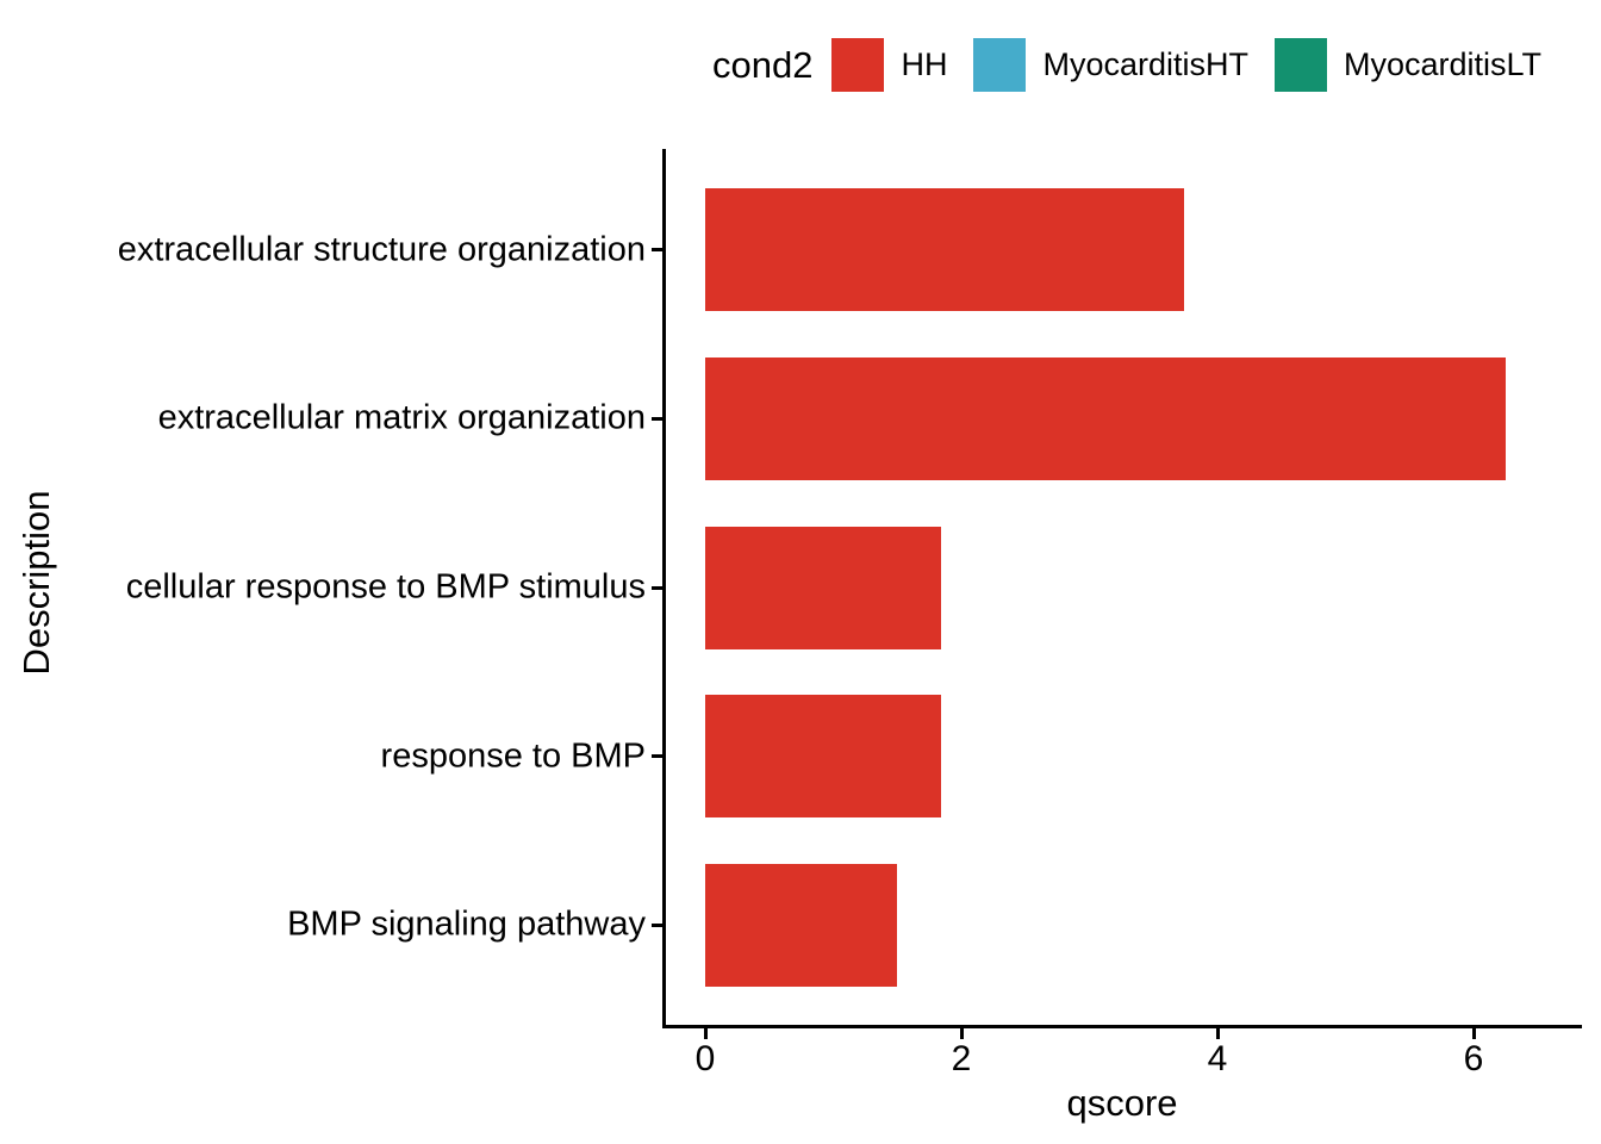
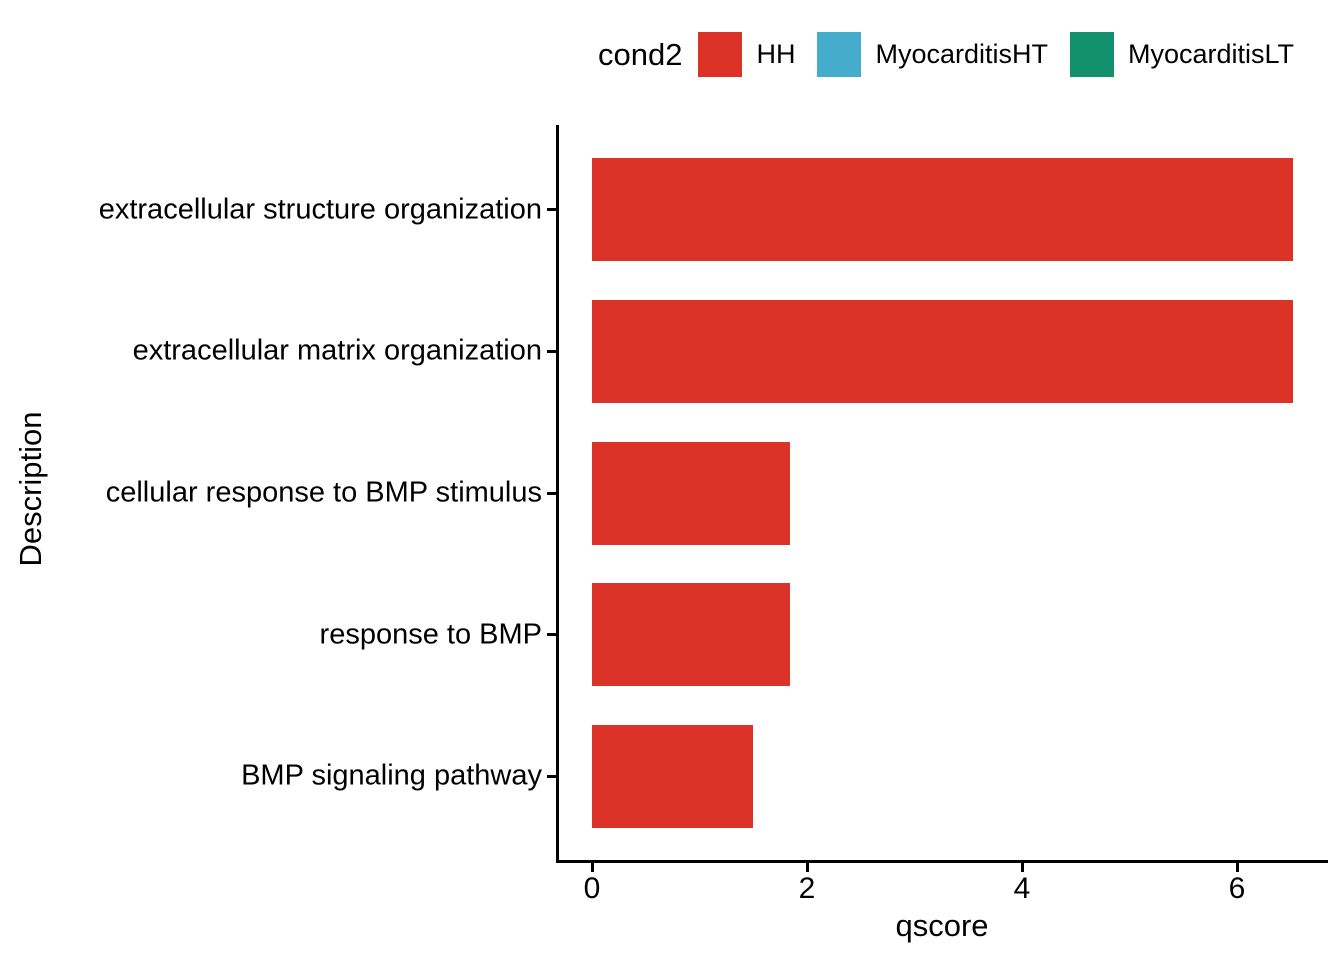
extracellular structure organization: 3.74 -> 6.52
extracellular matrix organization: 6.25 -> 6.52
